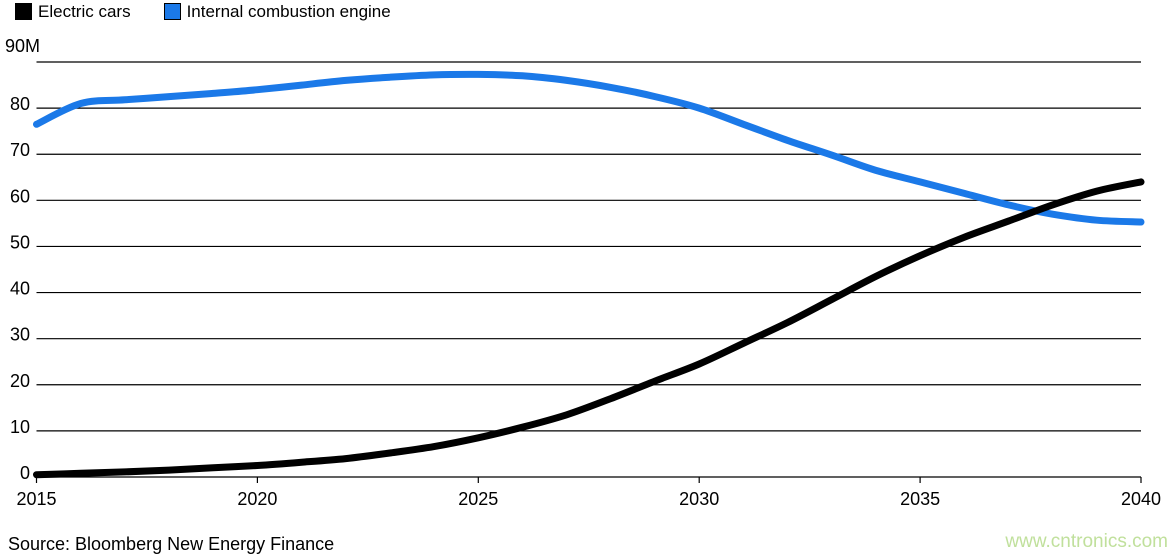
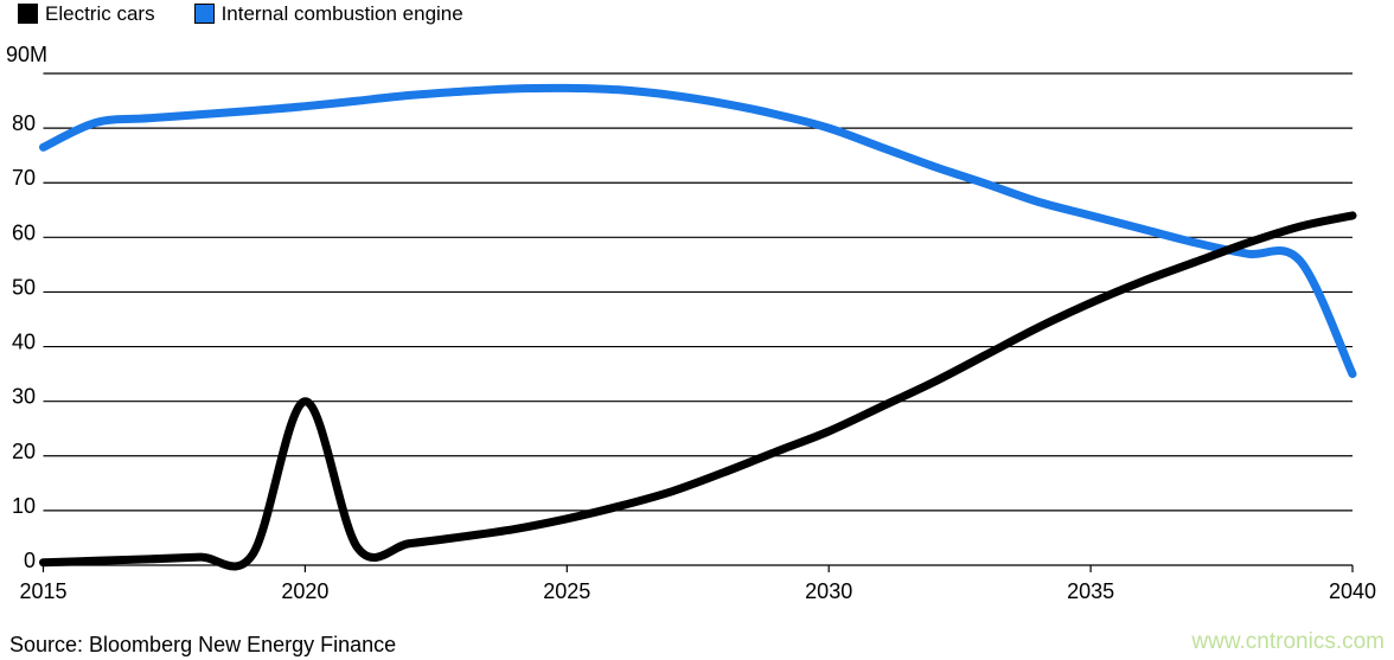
Electric cars/2020: 2 -> 30
Internal combustion engine/2040: 55 -> 35
